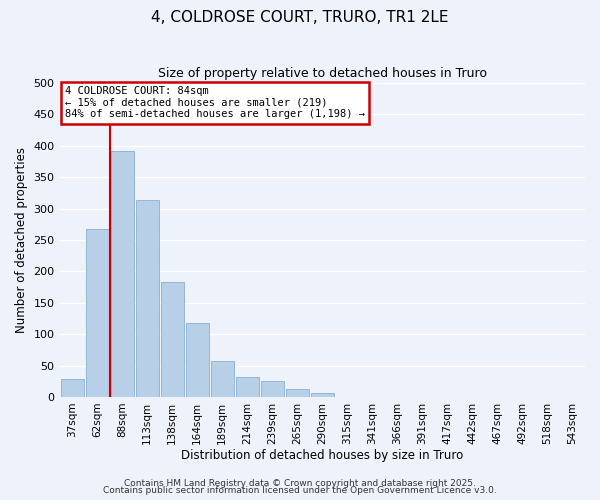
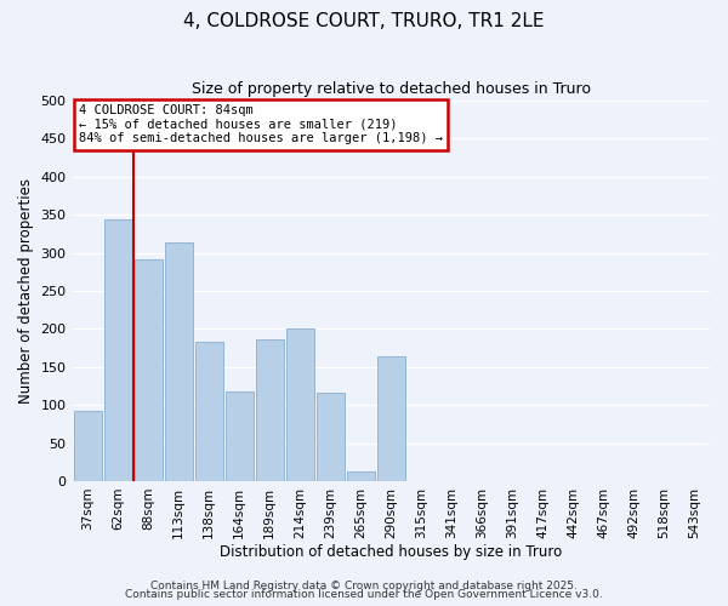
37sqm: 28 -> 92
62sqm: 267 -> 344
88sqm: 392 -> 292
189sqm: 58 -> 186
214sqm: 32 -> 200
239sqm: 25 -> 116
290sqm: 6 -> 164
